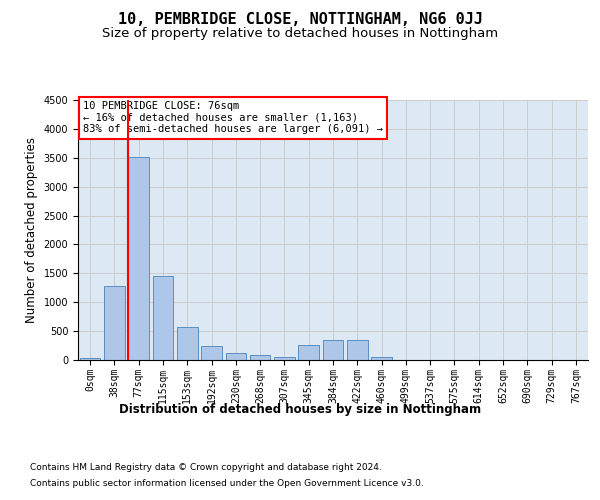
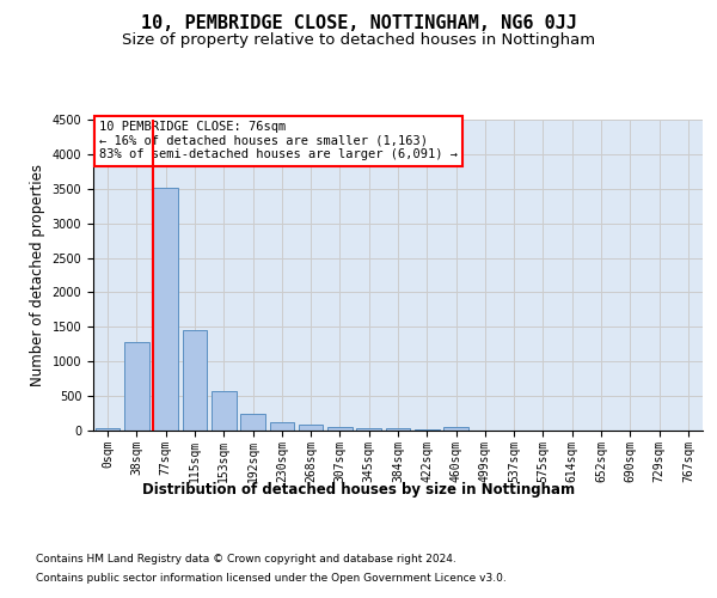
345sqm: 260 -> 30
384sqm: 340 -> 30
422sqm: 340 -> 20
